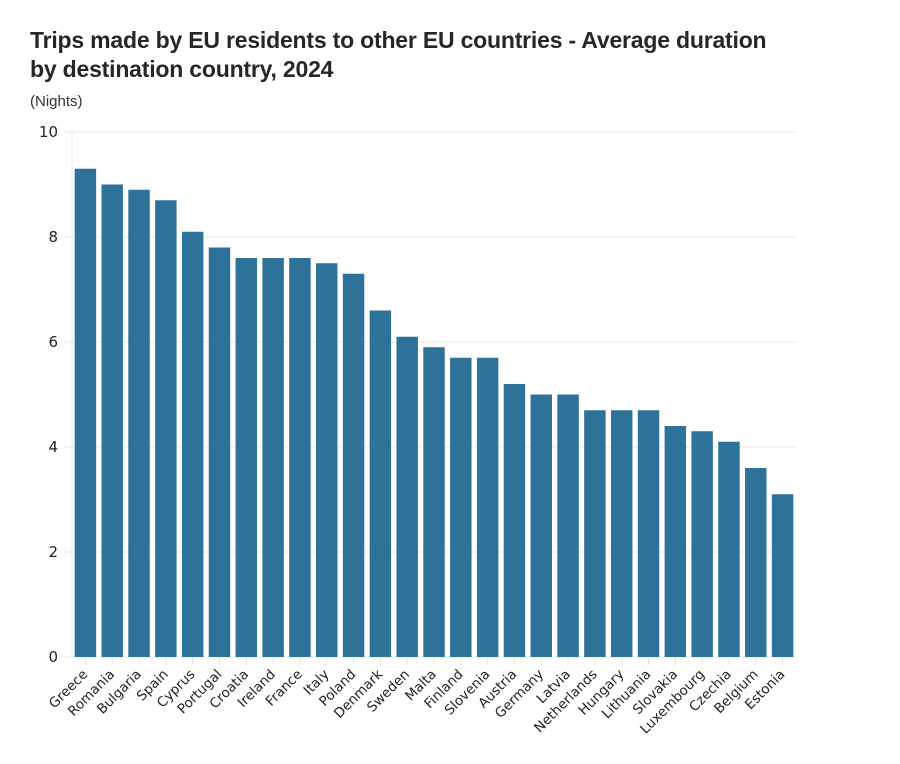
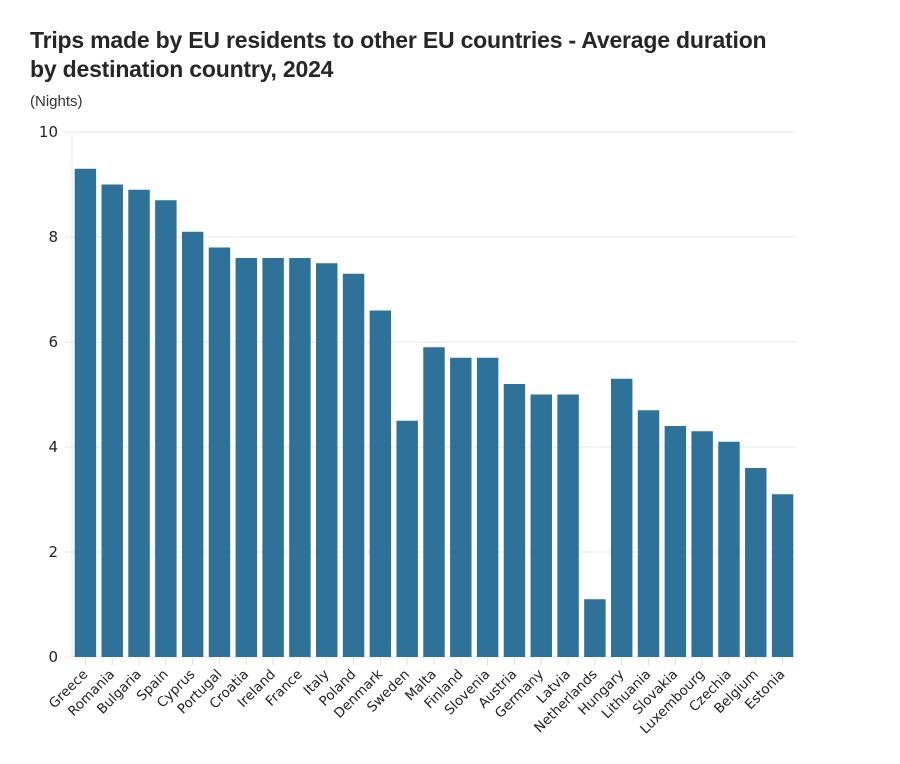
Sweden: 6.1 -> 4.5
Netherlands: 4.7 -> 1.1
Hungary: 4.7 -> 5.3
